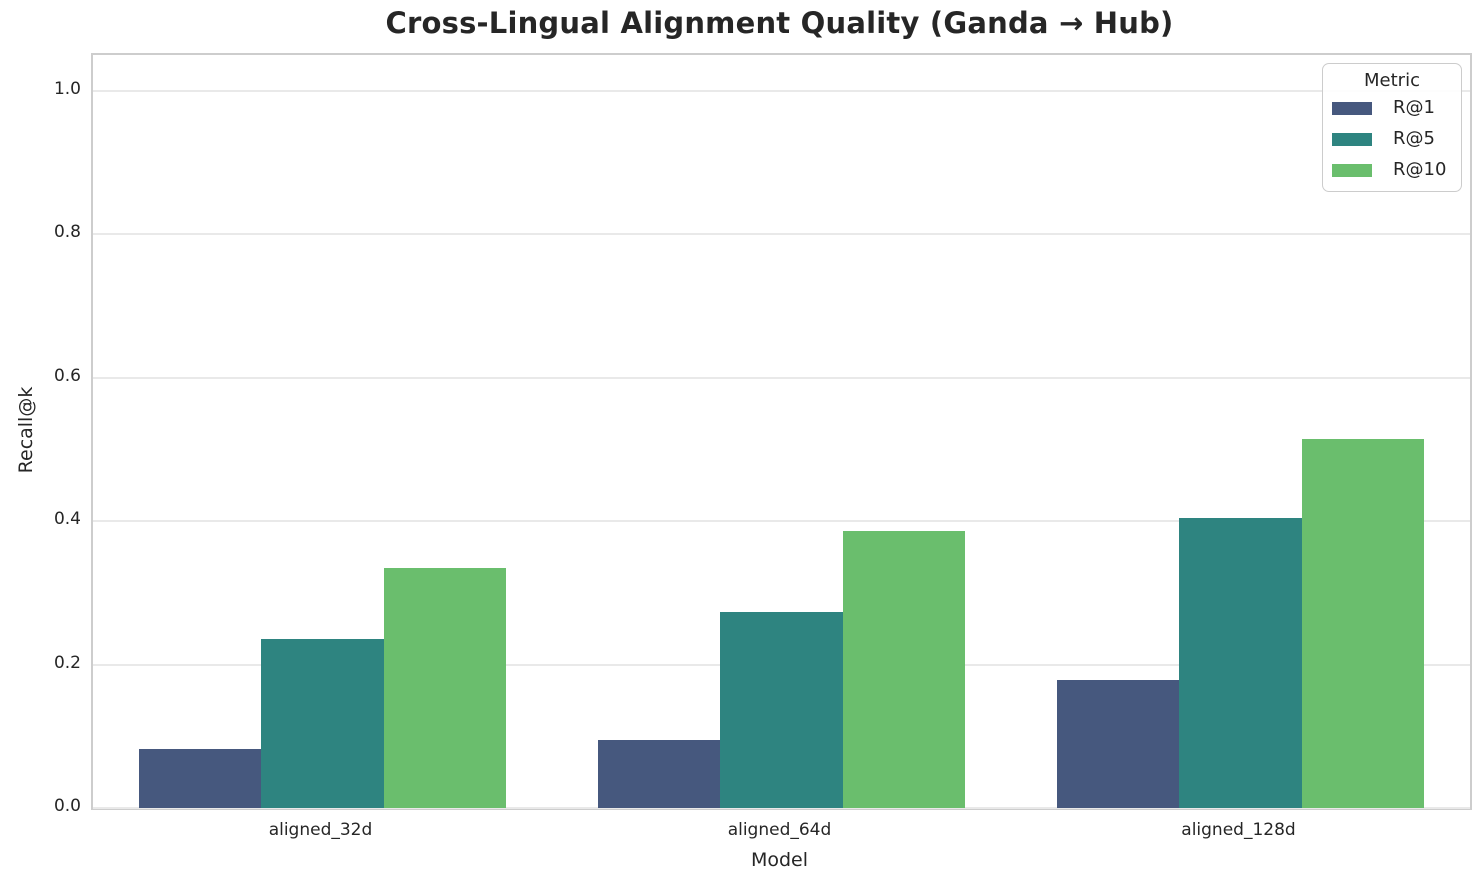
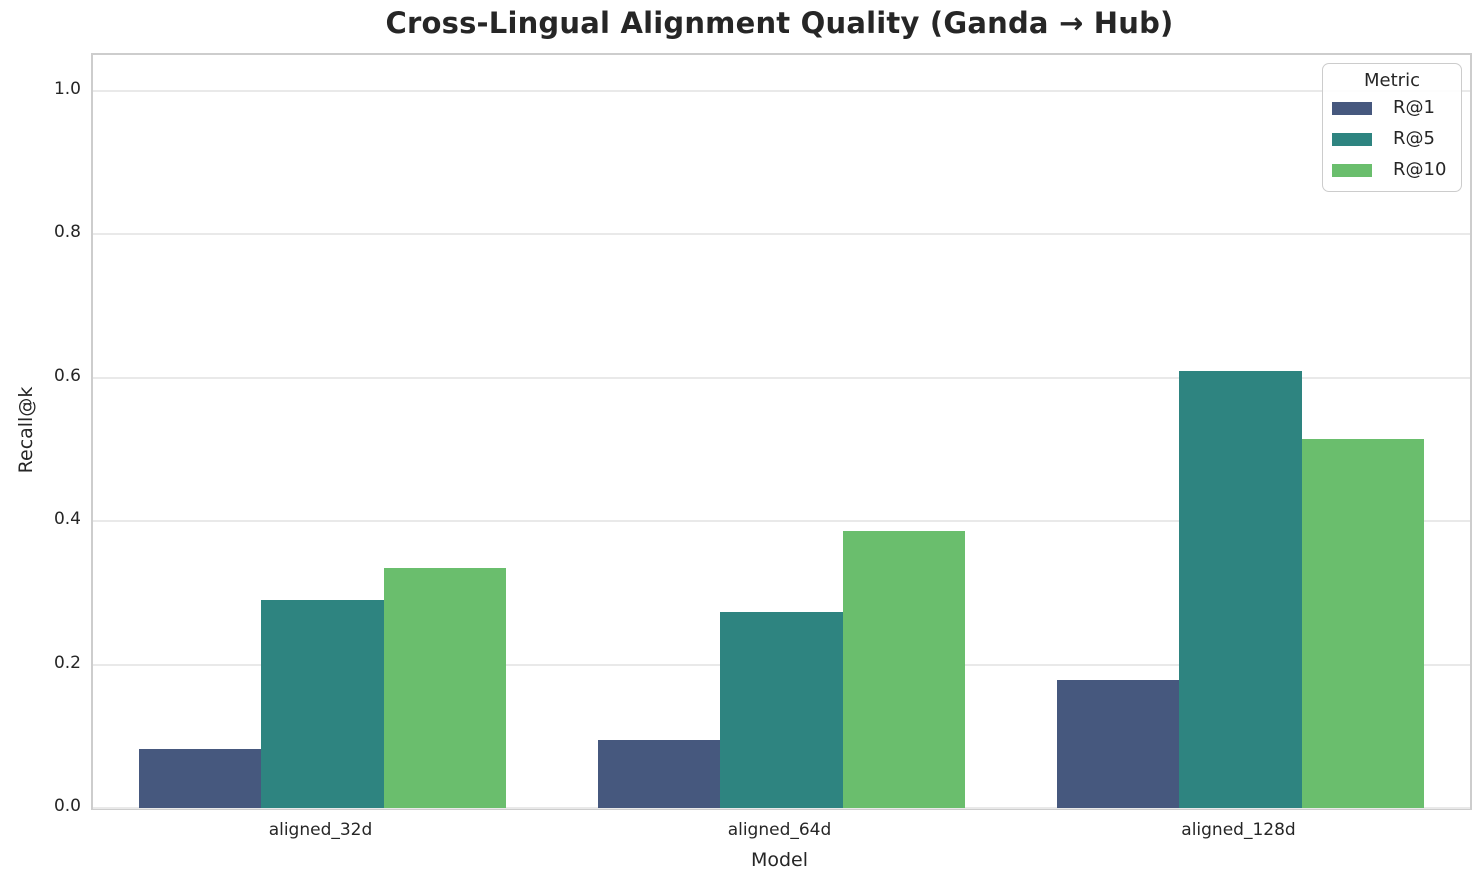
R@5/aligned_32d: 0.24 -> 0.29
R@5/aligned_128d: 0.40 -> 0.61
